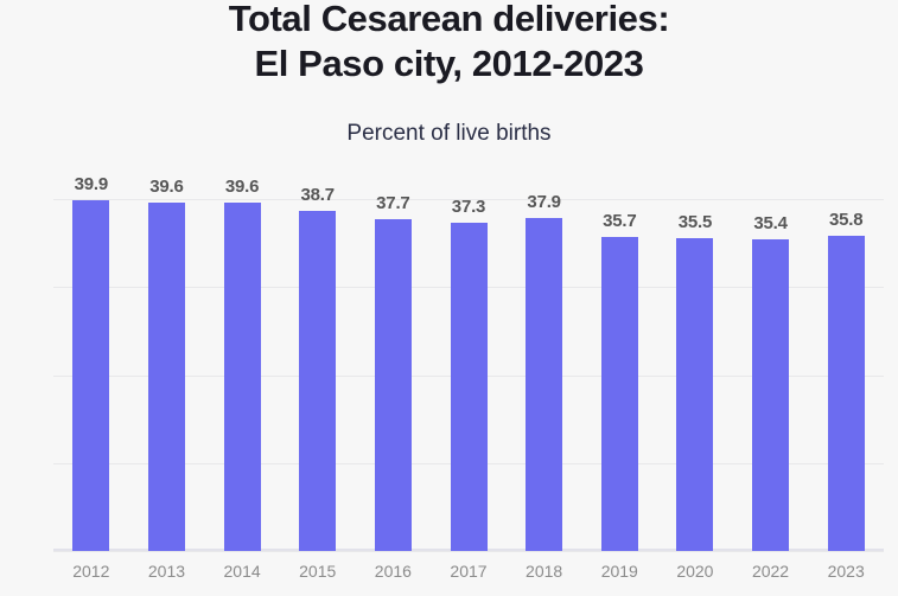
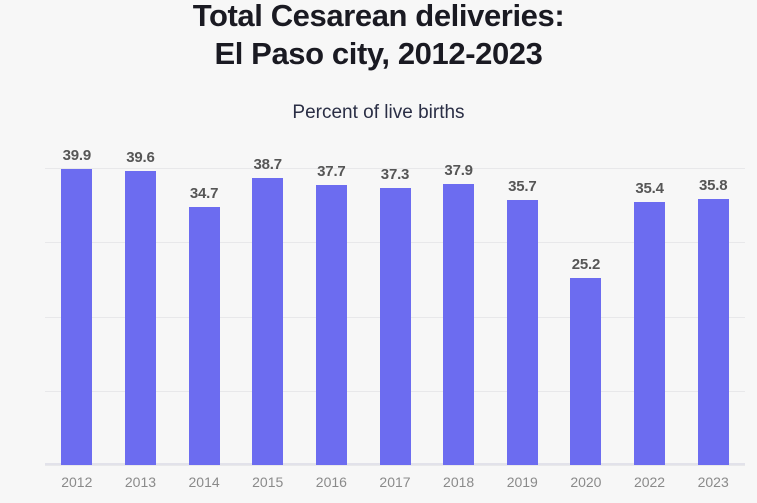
2014: 39.6 -> 34.7
2020: 35.5 -> 25.2
